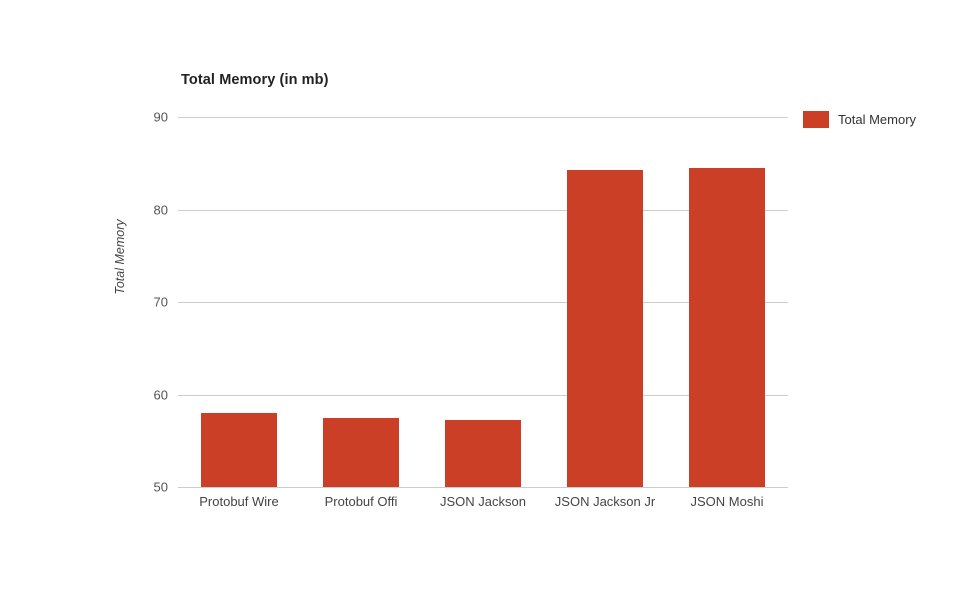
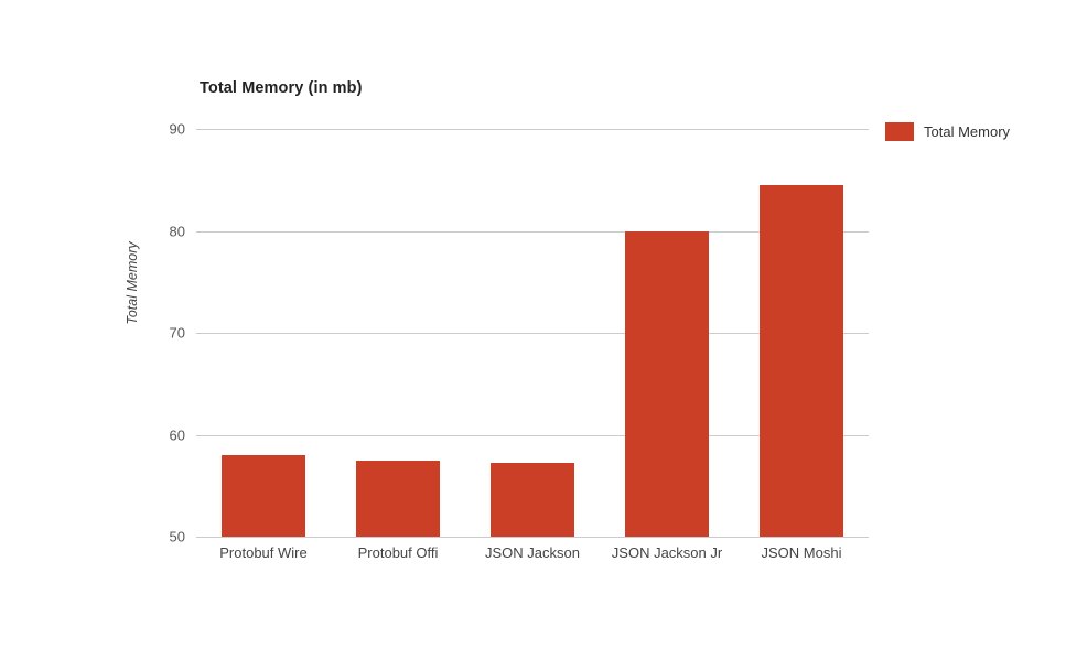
JSON Jackson Jr: 84 -> 80
